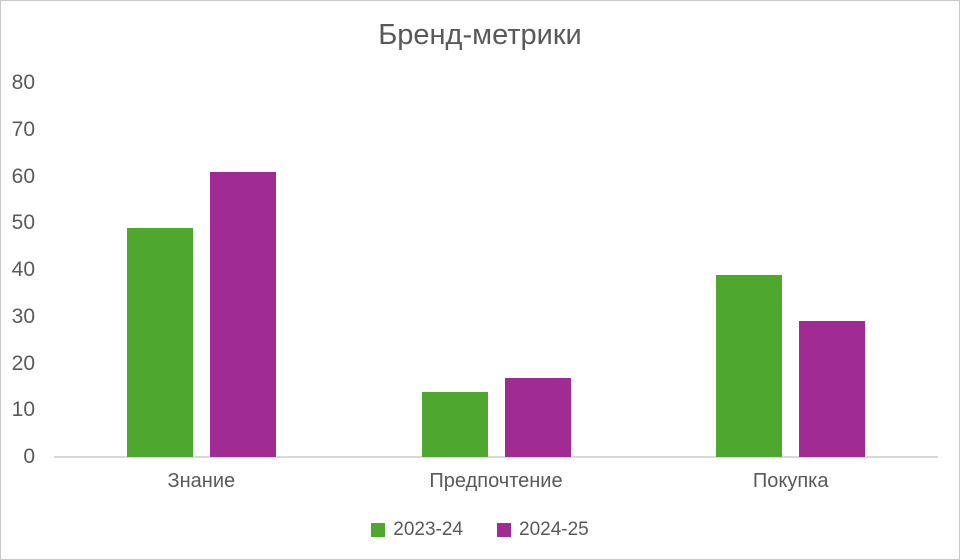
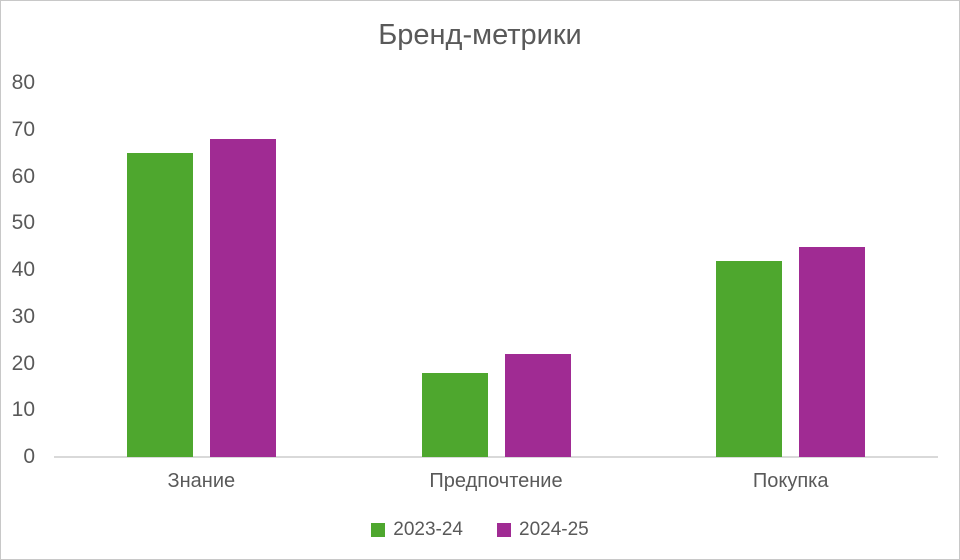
2023-24/Знание: 49 -> 65
2024-25/Знание: 61 -> 68
2023-24/Предпочтение: 14 -> 18
2024-25/Предпочтение: 17 -> 22
2023-24/Покупка: 39 -> 42
2024-25/Покупка: 29 -> 45
